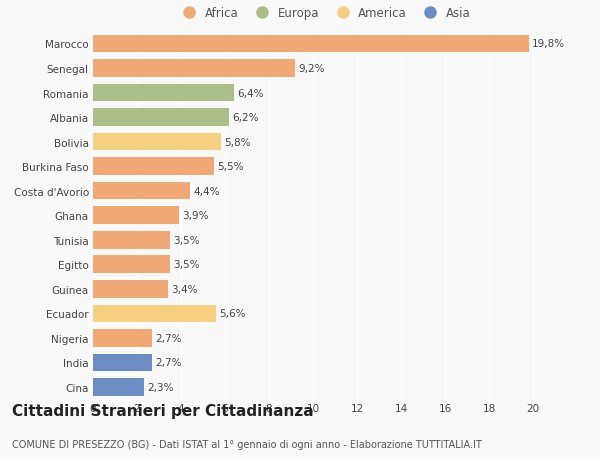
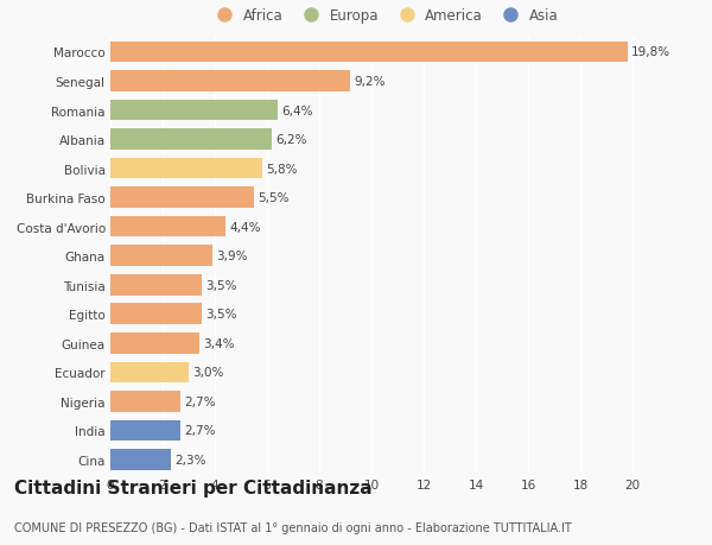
Ecuador: 5,6% -> 3,0%
